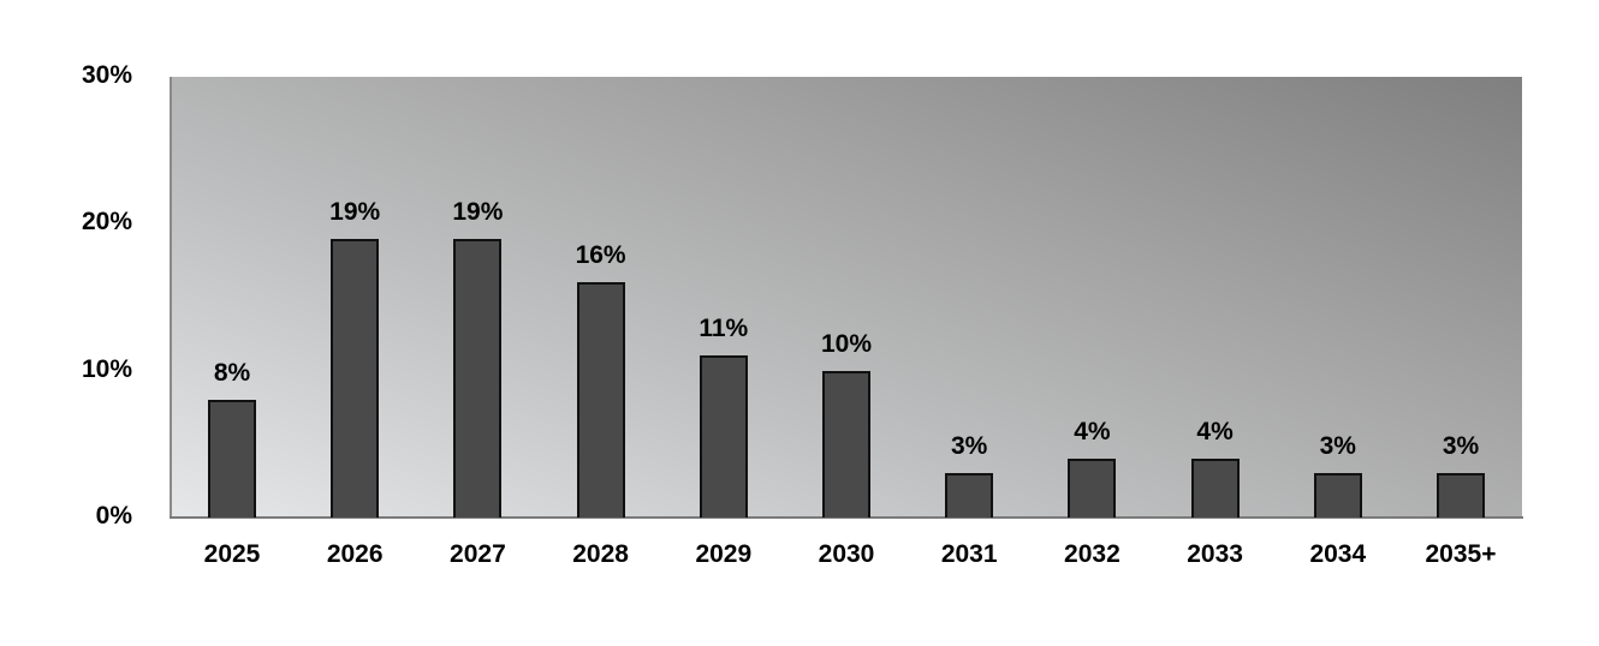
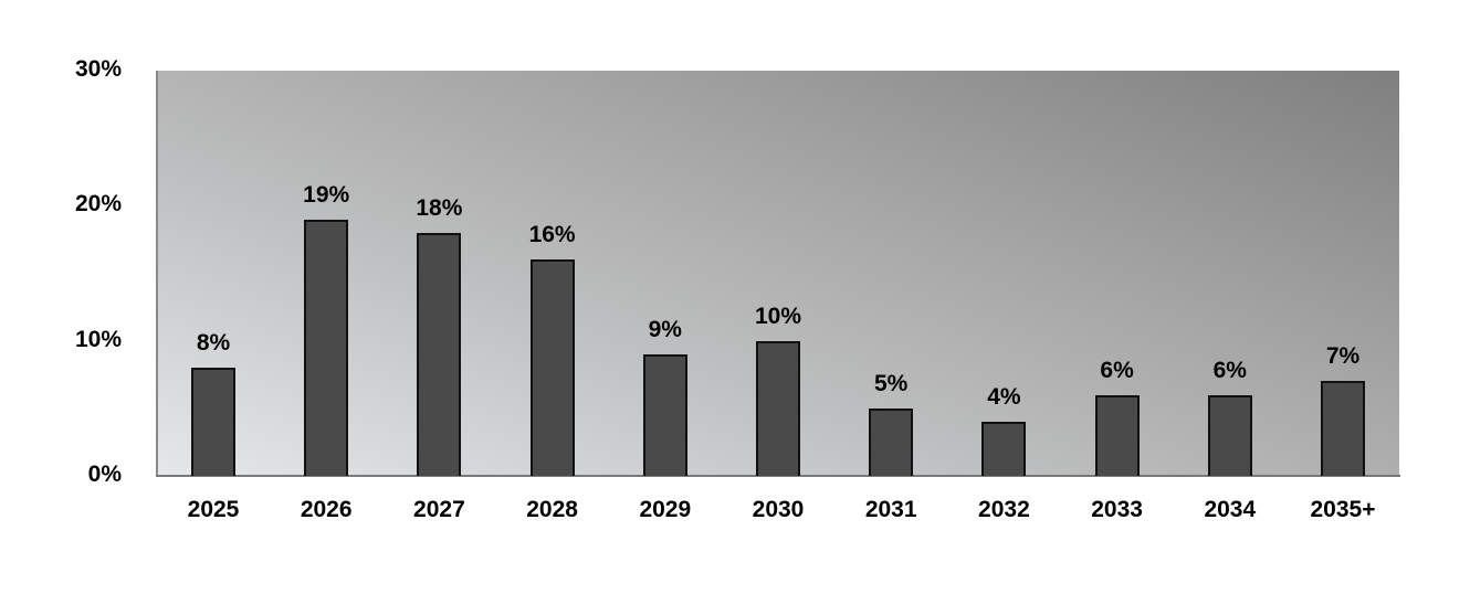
2027: 19% -> 18%
2029: 11% -> 9%
2031: 3% -> 5%
2033: 4% -> 6%
2034: 3% -> 6%
2035+: 3% -> 7%
